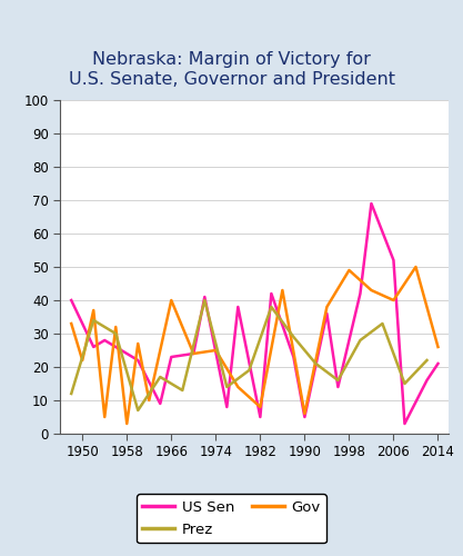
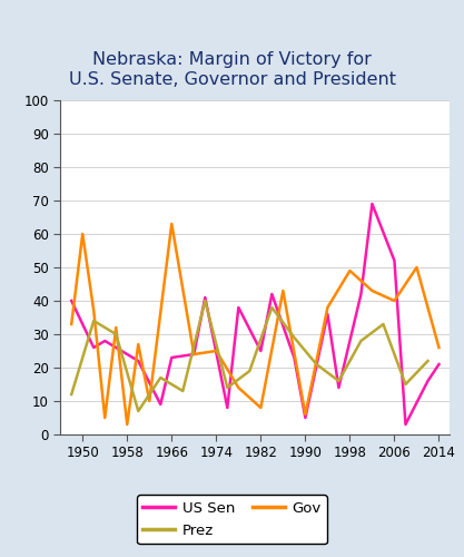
Gov/1950: 22 -> 60
Gov/1966: 40 -> 63
US Sen/1982: 5 -> 25
